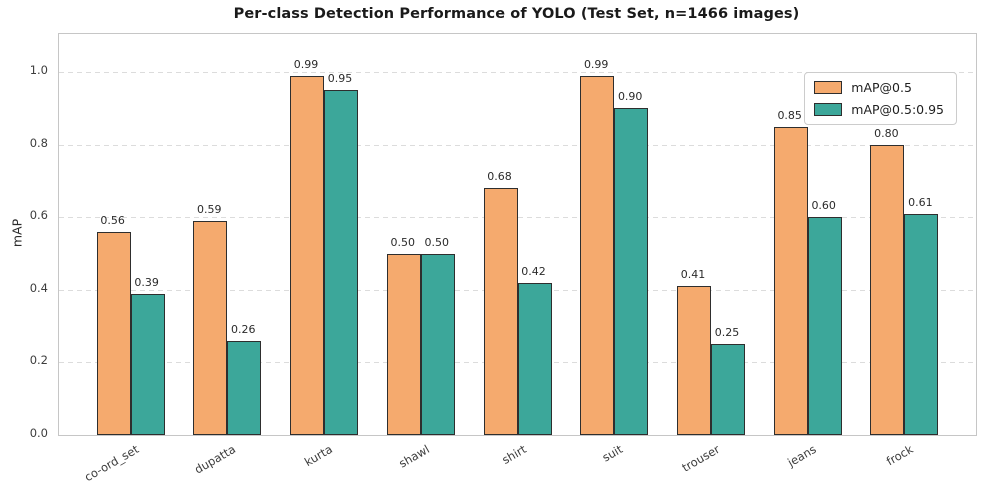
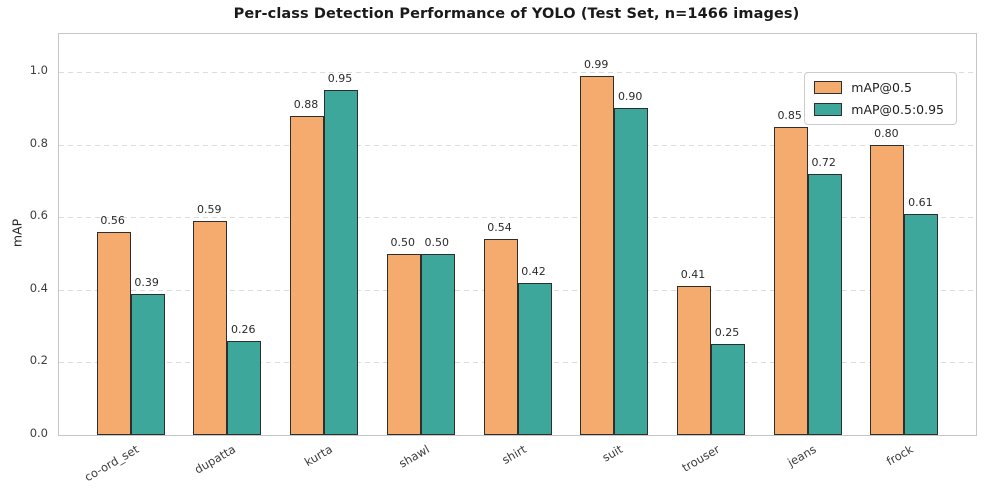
mAP@0.5/kurta: 0.99 -> 0.88
mAP@0.5/shirt: 0.68 -> 0.54
mAP@0.5:0.95/jeans: 0.60 -> 0.72
